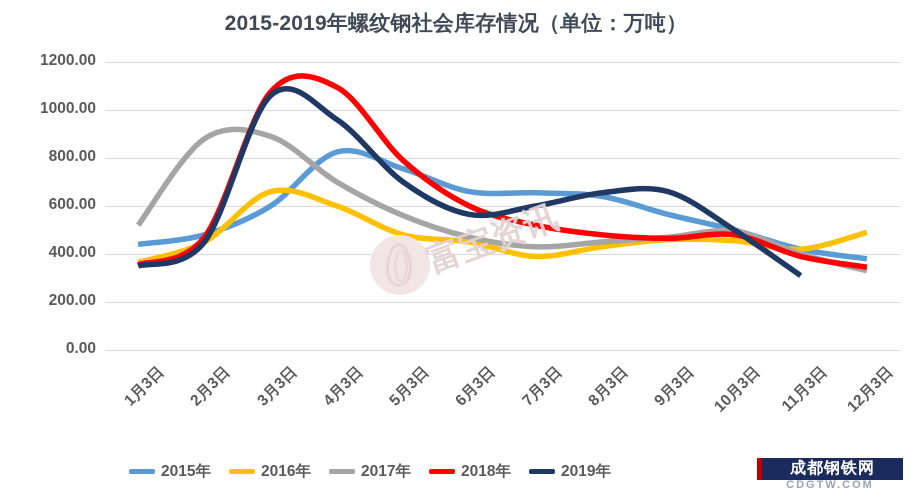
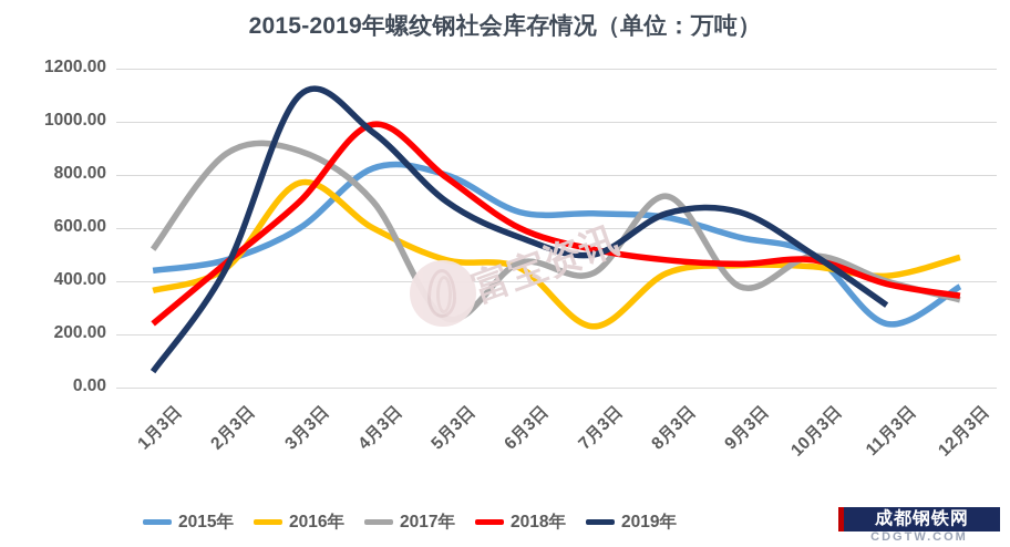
2018年/1月3日: 360 -> 240
2019年/1月3日: 350 -> 60
2016年/3月3日: 660 -> 770
2018年/3月3日: 1080 -> 700
2019年/3月3日: 1060 -> 1100
2018年/4月3日: 1100 -> 990
2015年/5月3日: 760 -> 800
2017年/5月3日: 560 -> 260
2016年/7月3日: 390 -> 230
2019年/7月3日: 600 -> 500
2017年/8月3日: 450 -> 720
2017年/9月3日: 470 -> 380
2015年/11月3日: 420 -> 240
